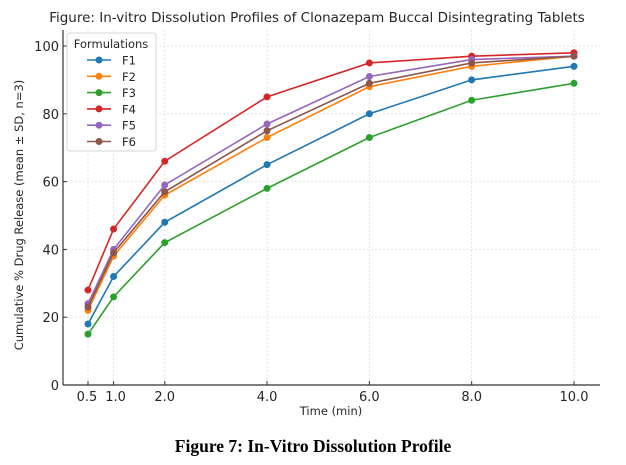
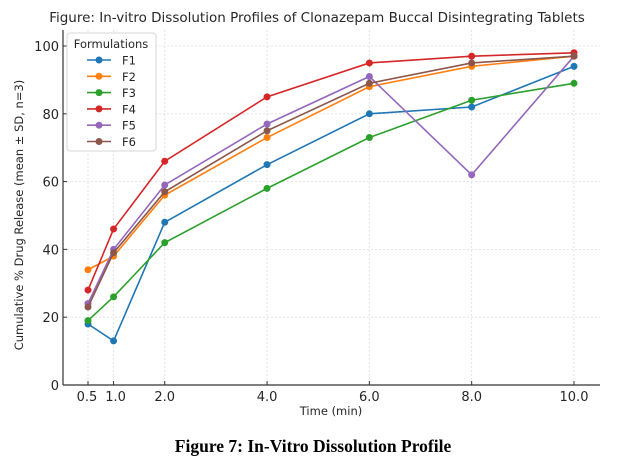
F2/0.5: 22 -> 34
F3/0.5: 15 -> 19
F1/1.0: 32 -> 13
F1/8.0: 90 -> 82
F5/8.0: 96 -> 62
